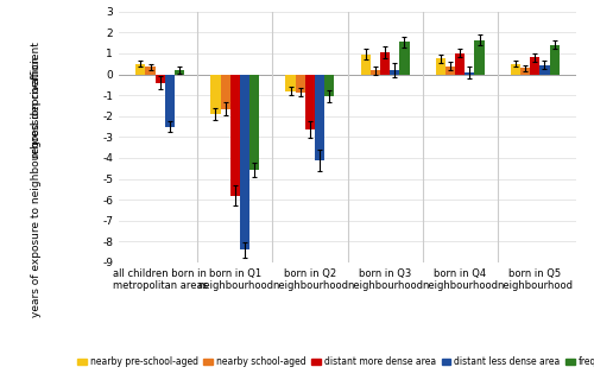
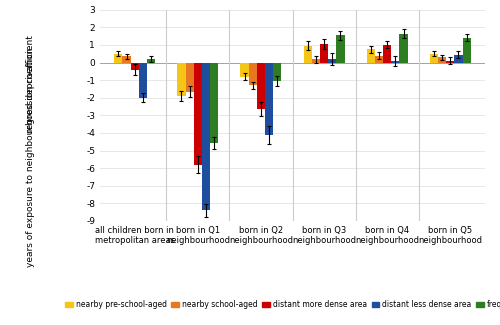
distant less dense area/all children born in metropolitan areas: -2.5 -> -2.0
nearby school-aged/born in Q2 neighbourhood: -0.8 -> -1.3
distant more dense area/born in Q5 neighbourhood: 0.8 -> 0.1
